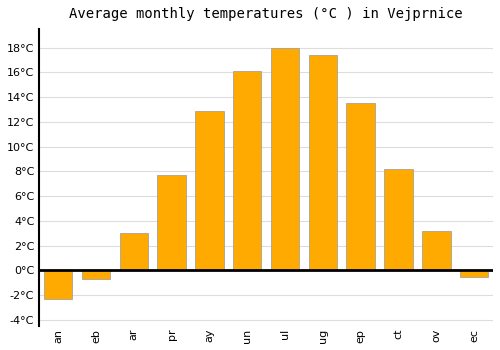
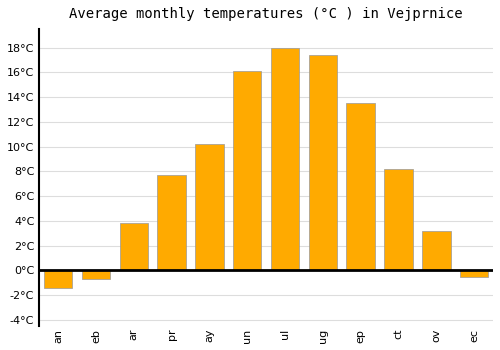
an: -2.3°C -> -1.4°C
ar: 3.0°C -> 3.8°C
ay: 12.9°C -> 10.2°C
